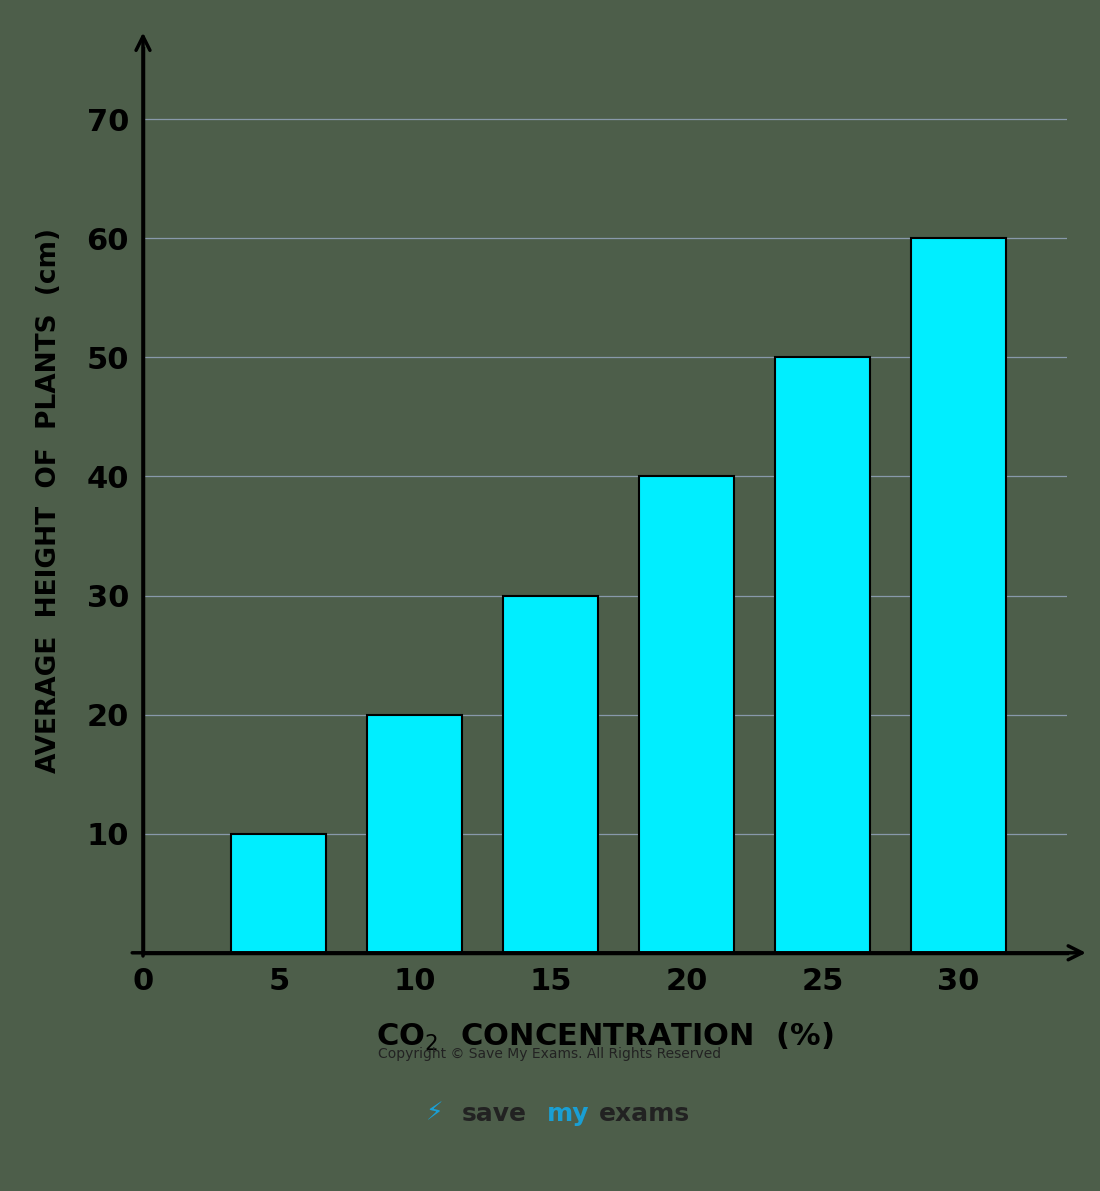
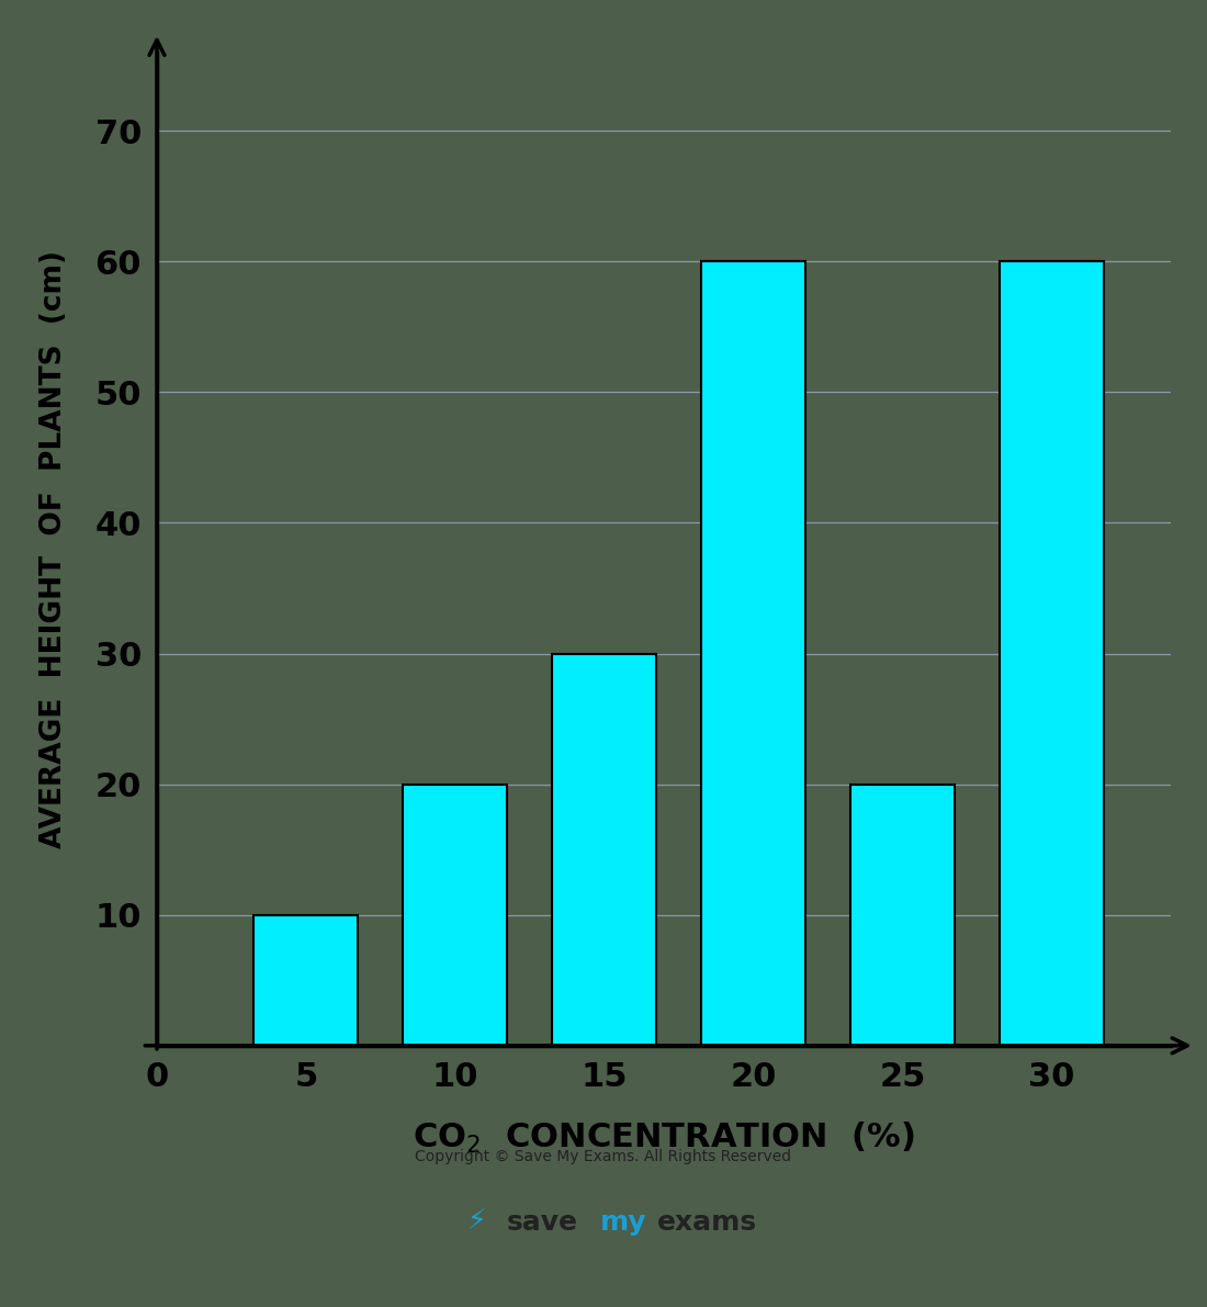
20: 40 -> 60
25: 50 -> 20
